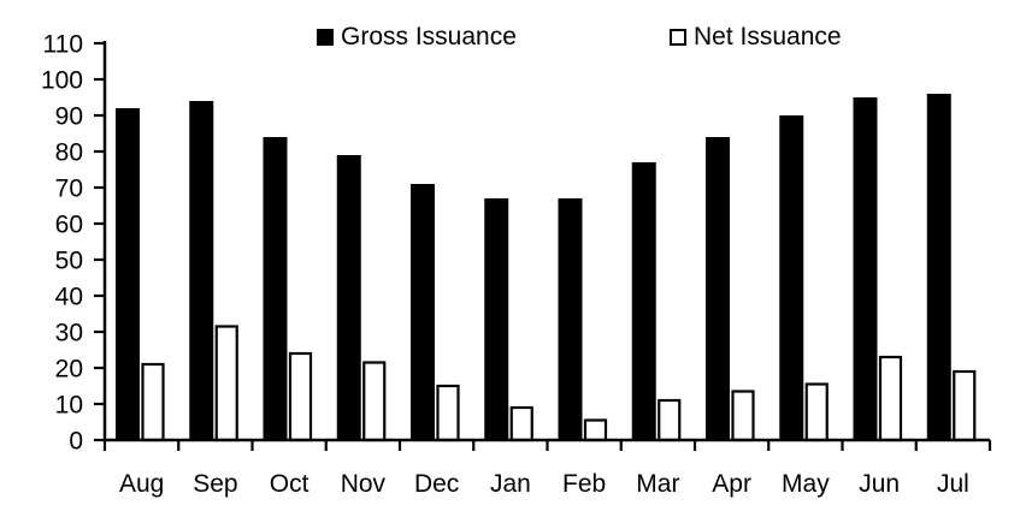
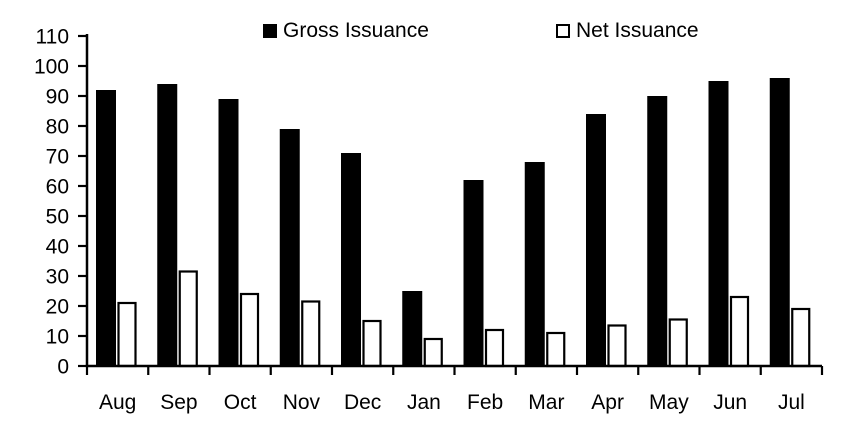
Gross Issuance/Oct: 84 -> 89
Gross Issuance/Jan: 67 -> 25
Gross Issuance/Feb: 67 -> 62
Net Issuance/Feb: 6 -> 12
Gross Issuance/Mar: 77 -> 68
